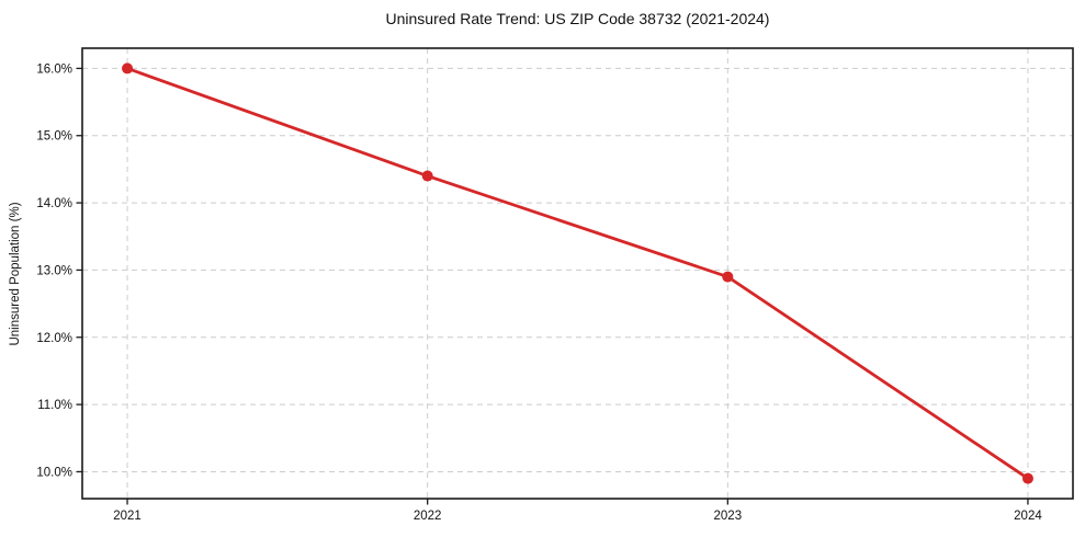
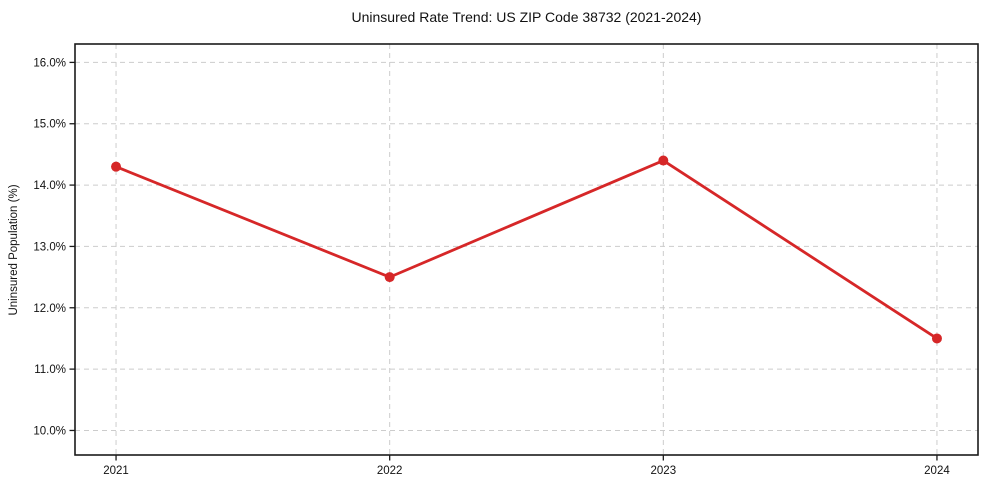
2021: 16.0% -> 14.3%
2022: 14.4% -> 12.5%
2023: 12.9% -> 14.4%
2024: 9.9% -> 11.5%
